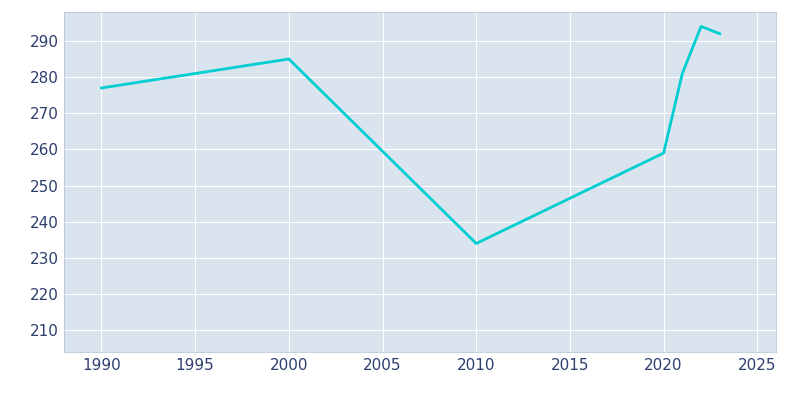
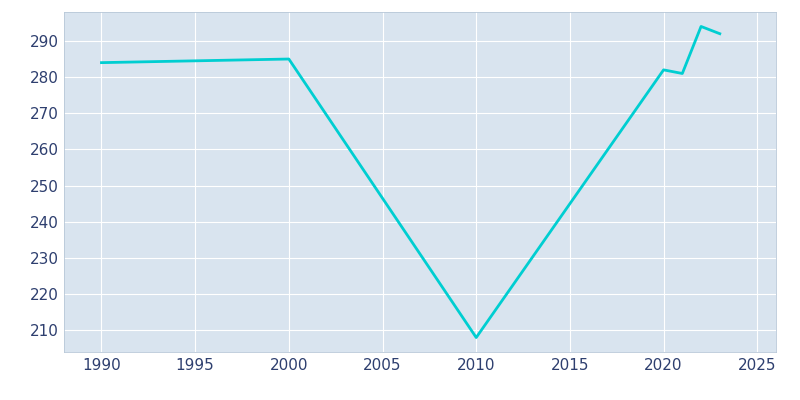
1990: 277 -> 284
2010: 234 -> 208
2020: 259 -> 282
